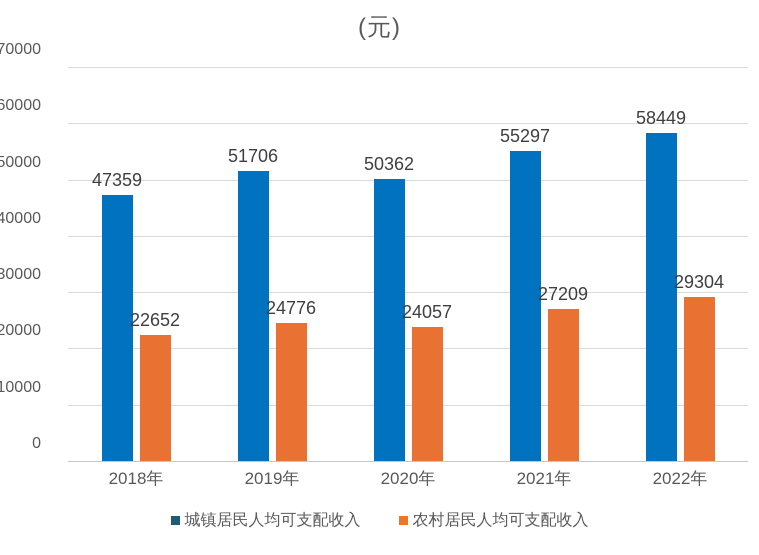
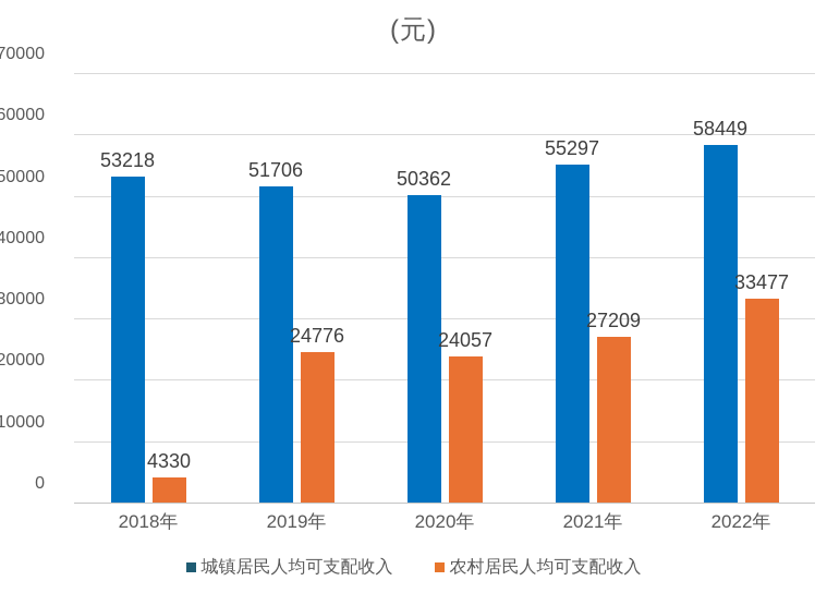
城镇居民人均可支配收入/2018年: 47359 -> 53218
农村居民人均可支配收入/2018年: 22652 -> 4330
农村居民人均可支配收入/2022年: 29304 -> 33477
